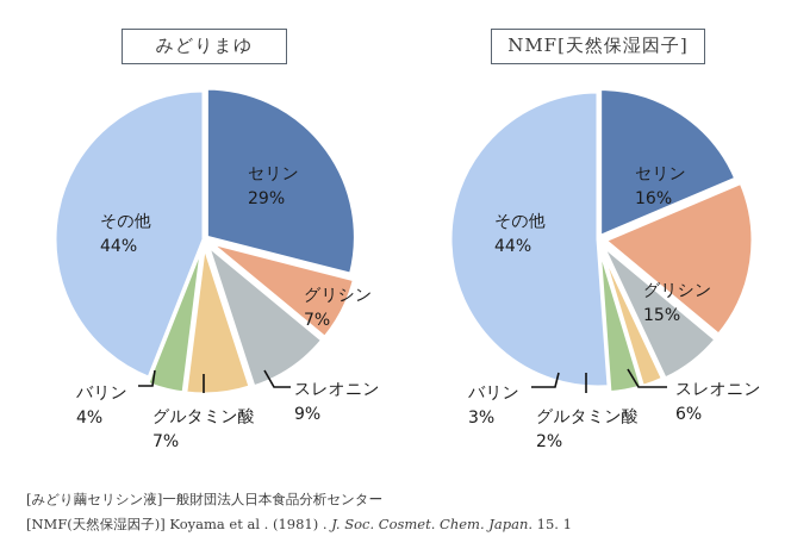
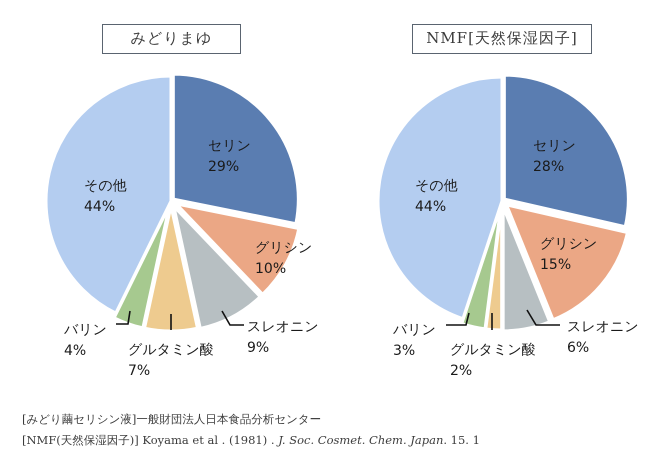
みどりまゆ/グリシン: 7% -> 10%
NMF[天然保湿因子]/セリン: 16% -> 28%
